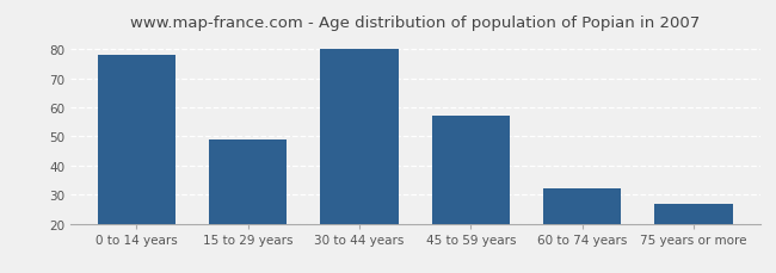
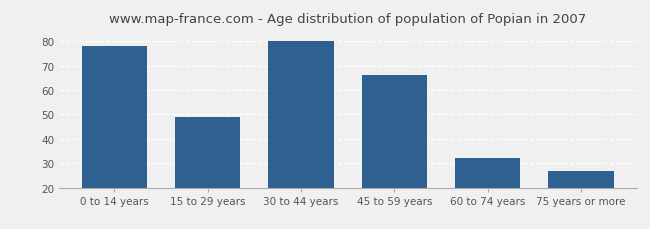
45 to 59 years: 57 -> 66
